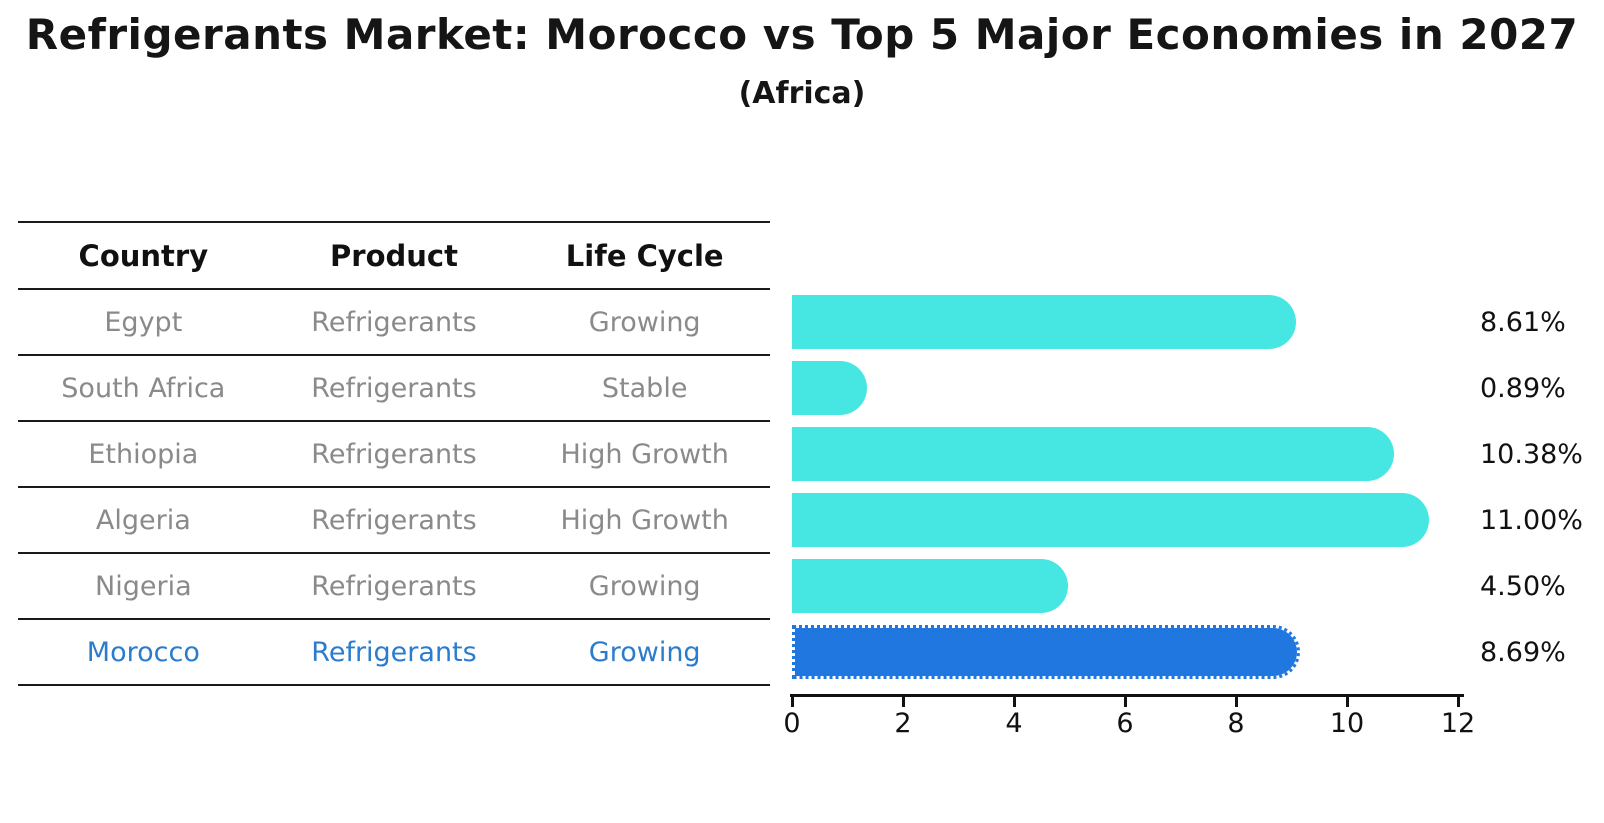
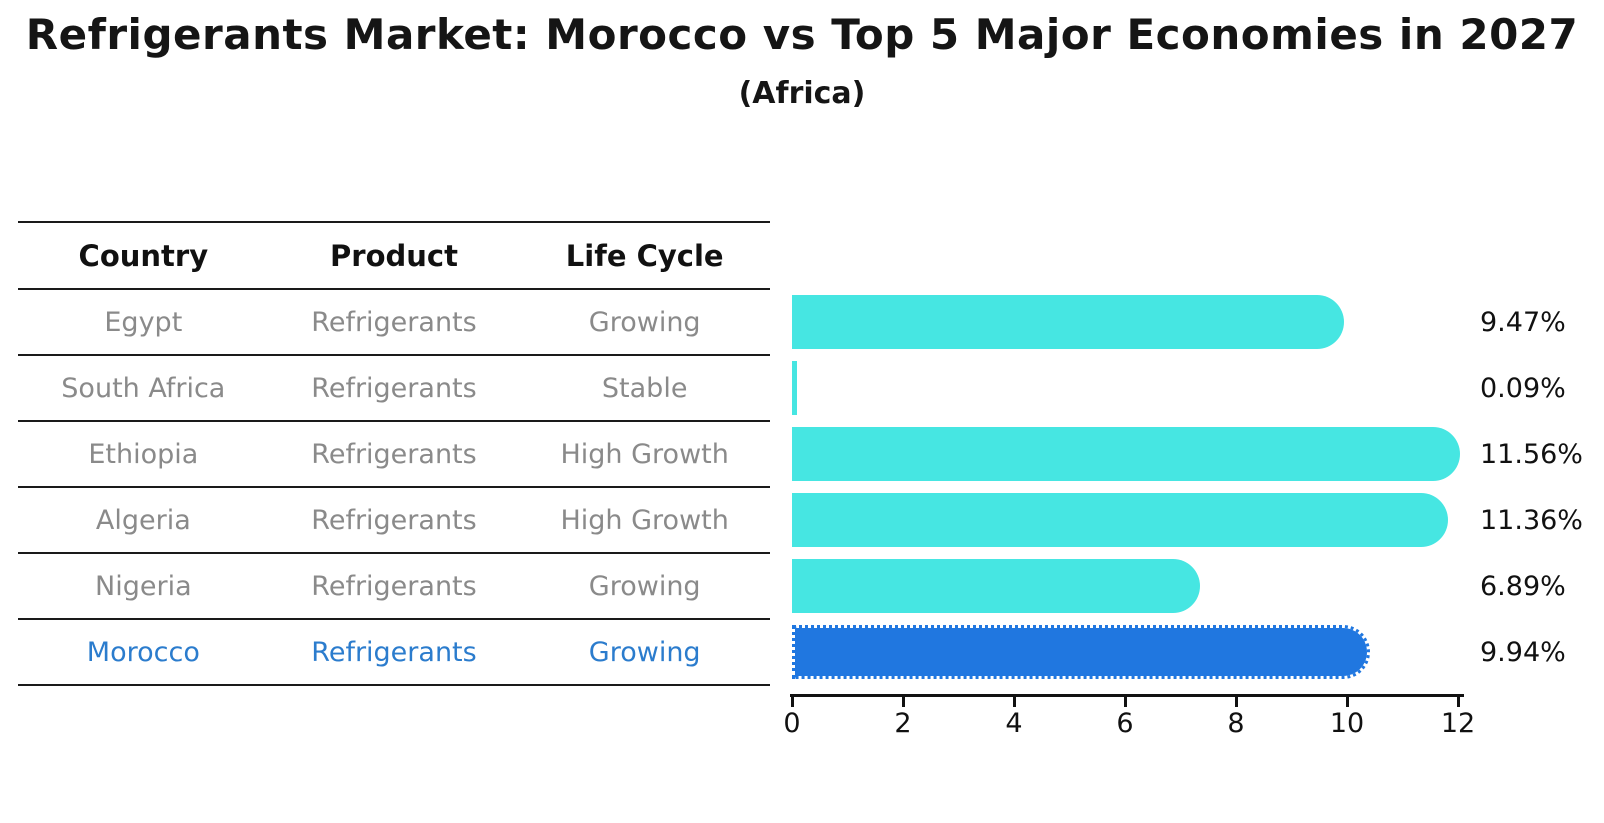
Egypt: 8.61% -> 9.47%
South Africa: 0.89% -> 0.09%
Ethiopia: 10.38% -> 11.56%
Algeria: 11.00% -> 11.36%
Nigeria: 4.50% -> 6.89%
Morocco: 8.69% -> 9.94%
